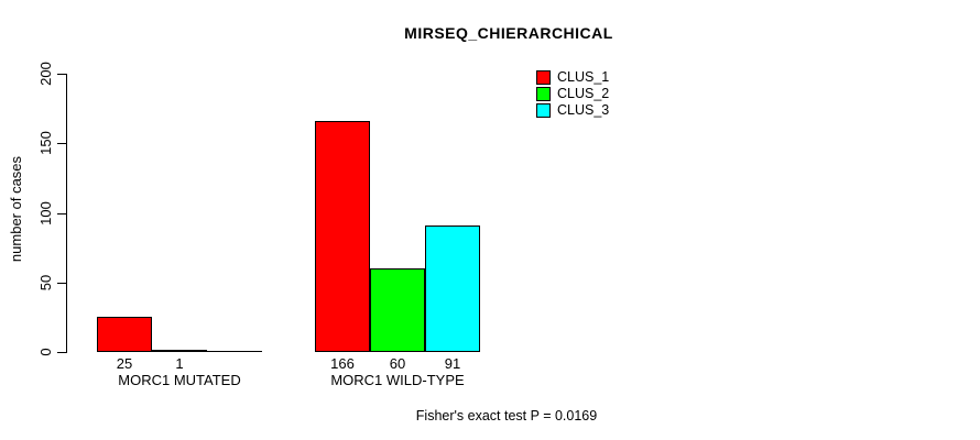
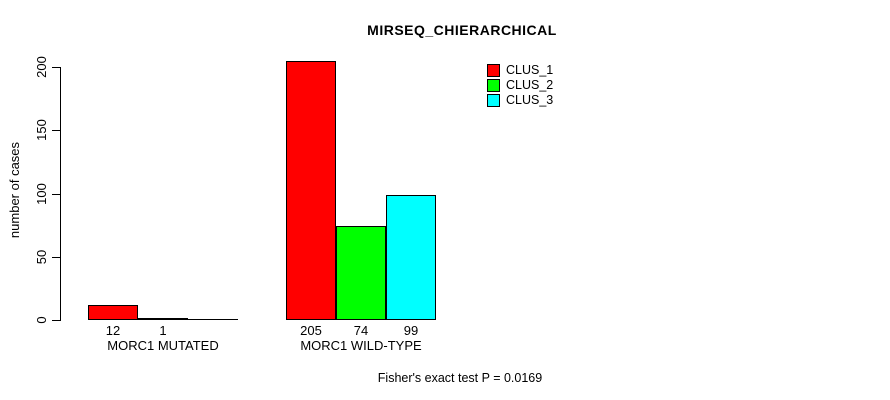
CLUS_1/MORC1 MUTATED: 25 -> 12
CLUS_1/MORC1 WILD-TYPE: 166 -> 205
CLUS_2/MORC1 WILD-TYPE: 60 -> 74
CLUS_3/MORC1 WILD-TYPE: 91 -> 99
